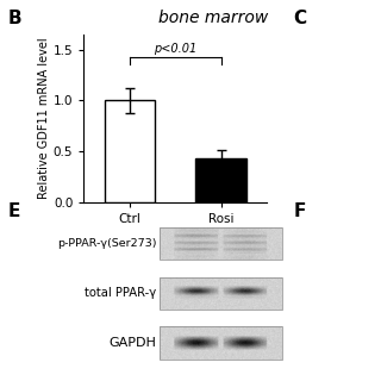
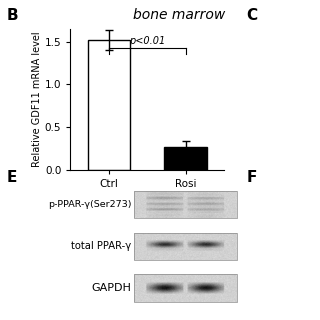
Ctrl: 1.00 -> 1.52
Rosi: 0.43 -> 0.26
